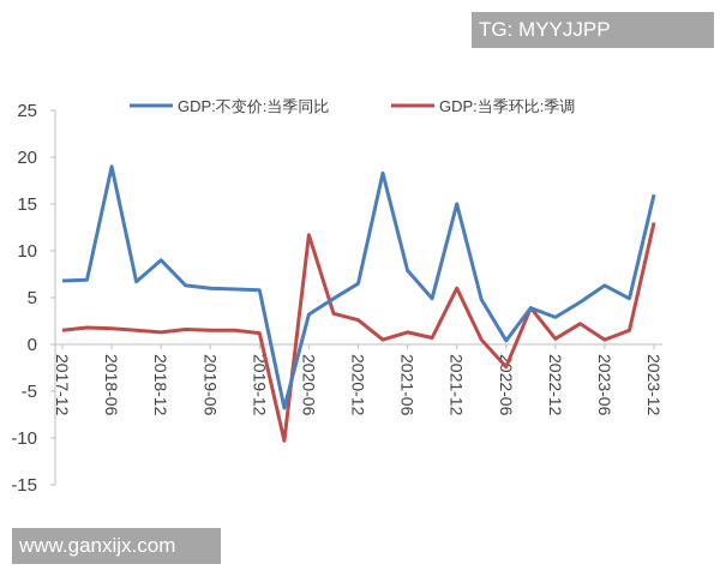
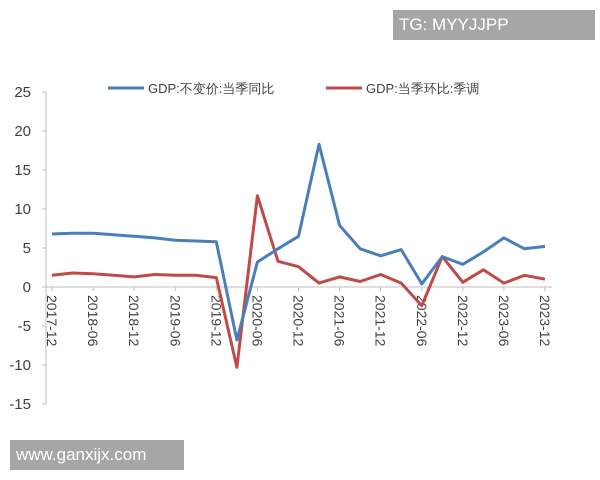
GDP:不变价:当季同比/2018-06: 19 -> 7
GDP:不变价:当季同比/2018-12: 9 -> 6
GDP:不变价:当季同比/2021-12: 15 -> 4
GDP:当季环比:季调/2021-12: 6 -> 2
GDP:不变价:当季同比/2023-12: 16 -> 5
GDP:当季环比:季调/2023-12: 13 -> 1
